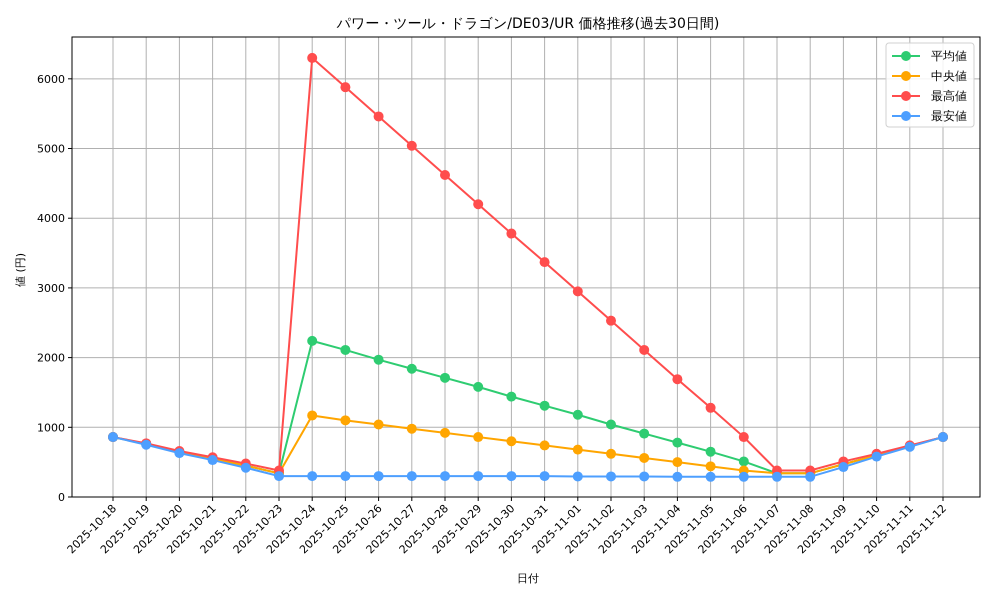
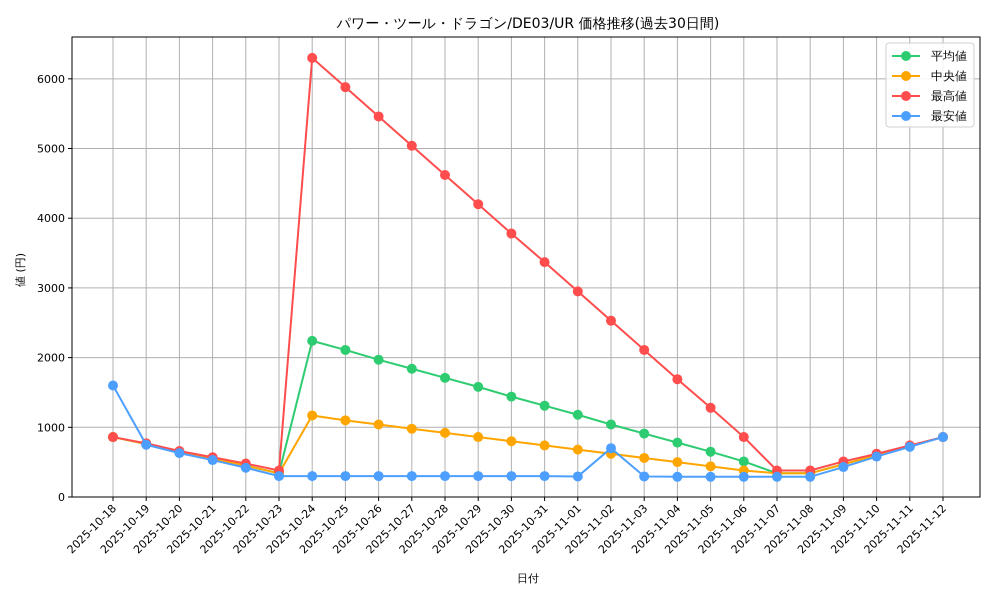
最安値/2025-10-18: 900 -> 1600
最安値/2025-11-02: 300 -> 700
